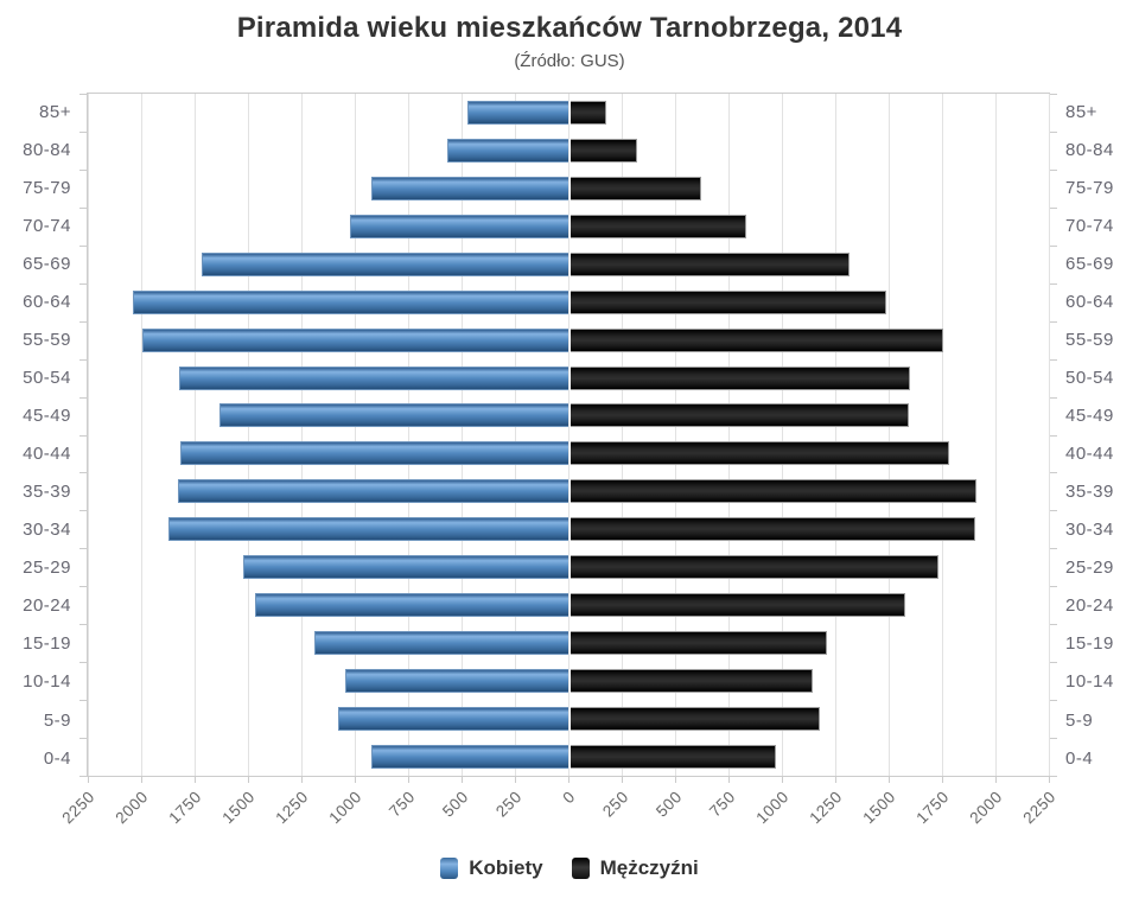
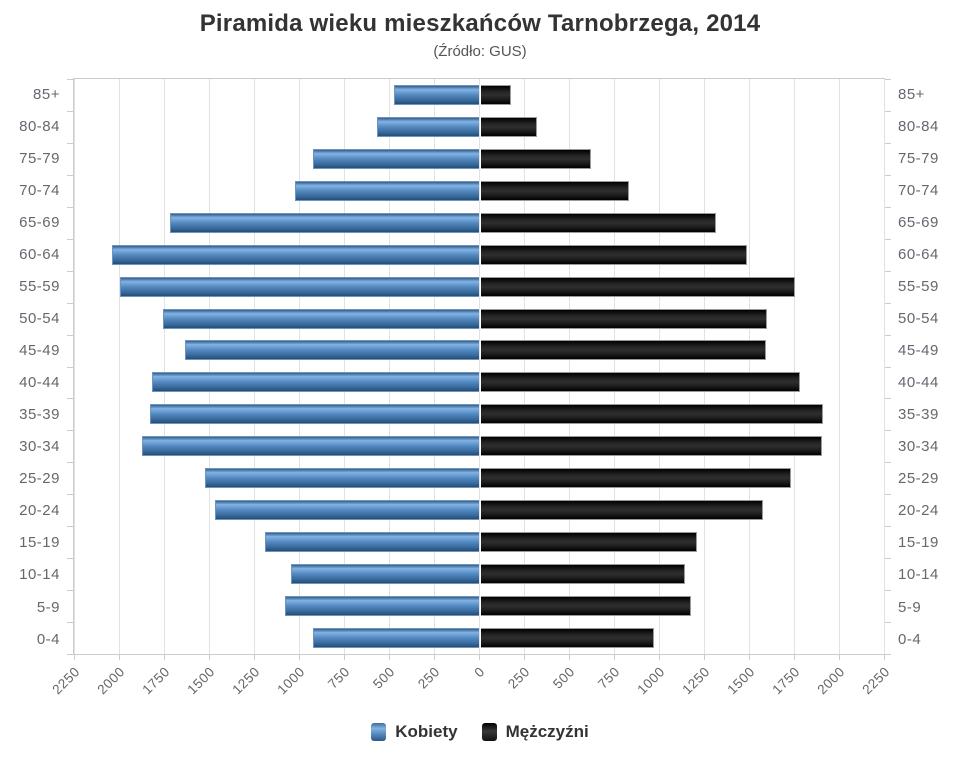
Kobiety/50-54: 1820 -> 1760
